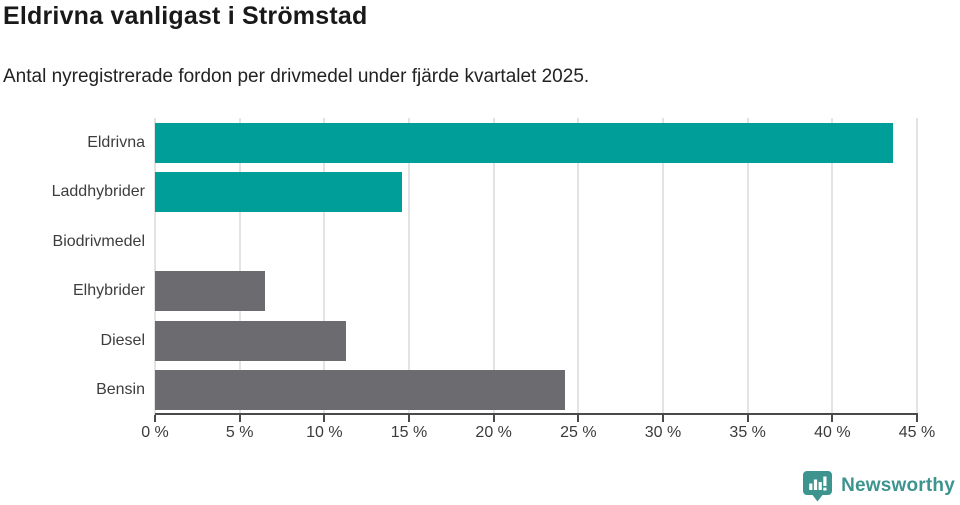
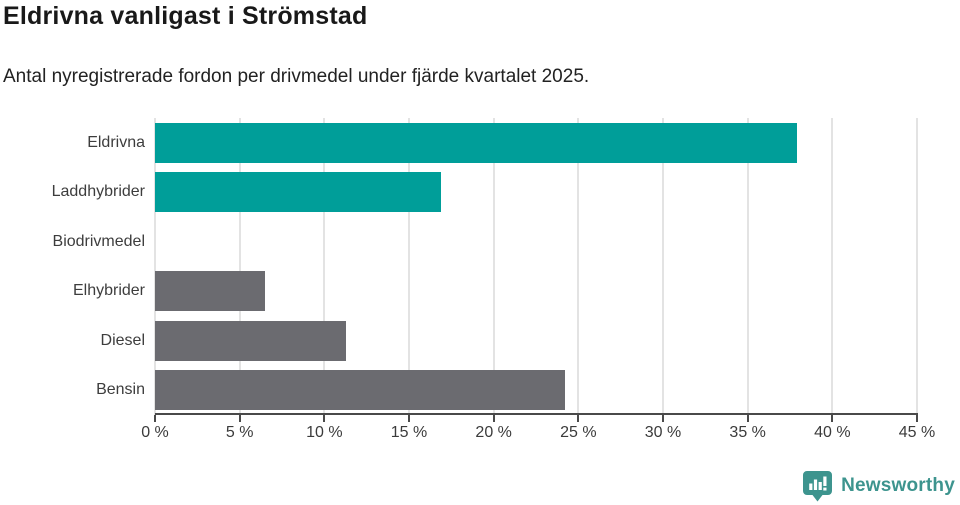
Eldrivna: 43.6% -> 37.9%
Laddhybrider: 14.6% -> 16.9%
